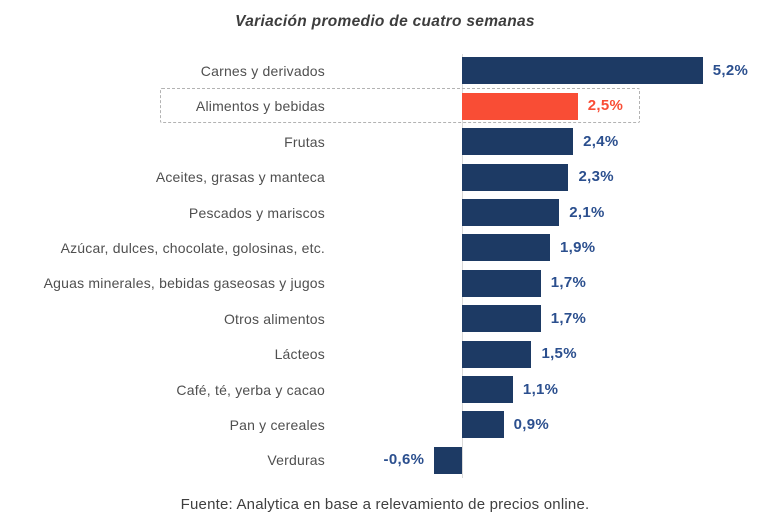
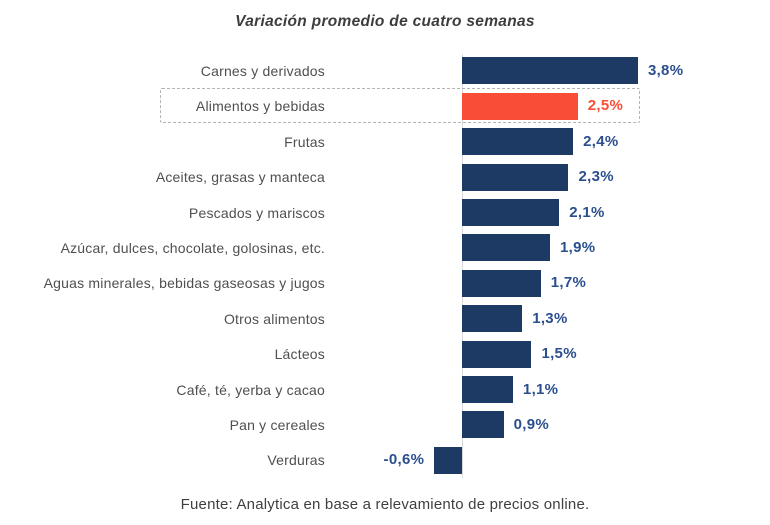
Carnes y derivados: 5,2% -> 3,8%
Otros alimentos: 1,7% -> 1,3%
